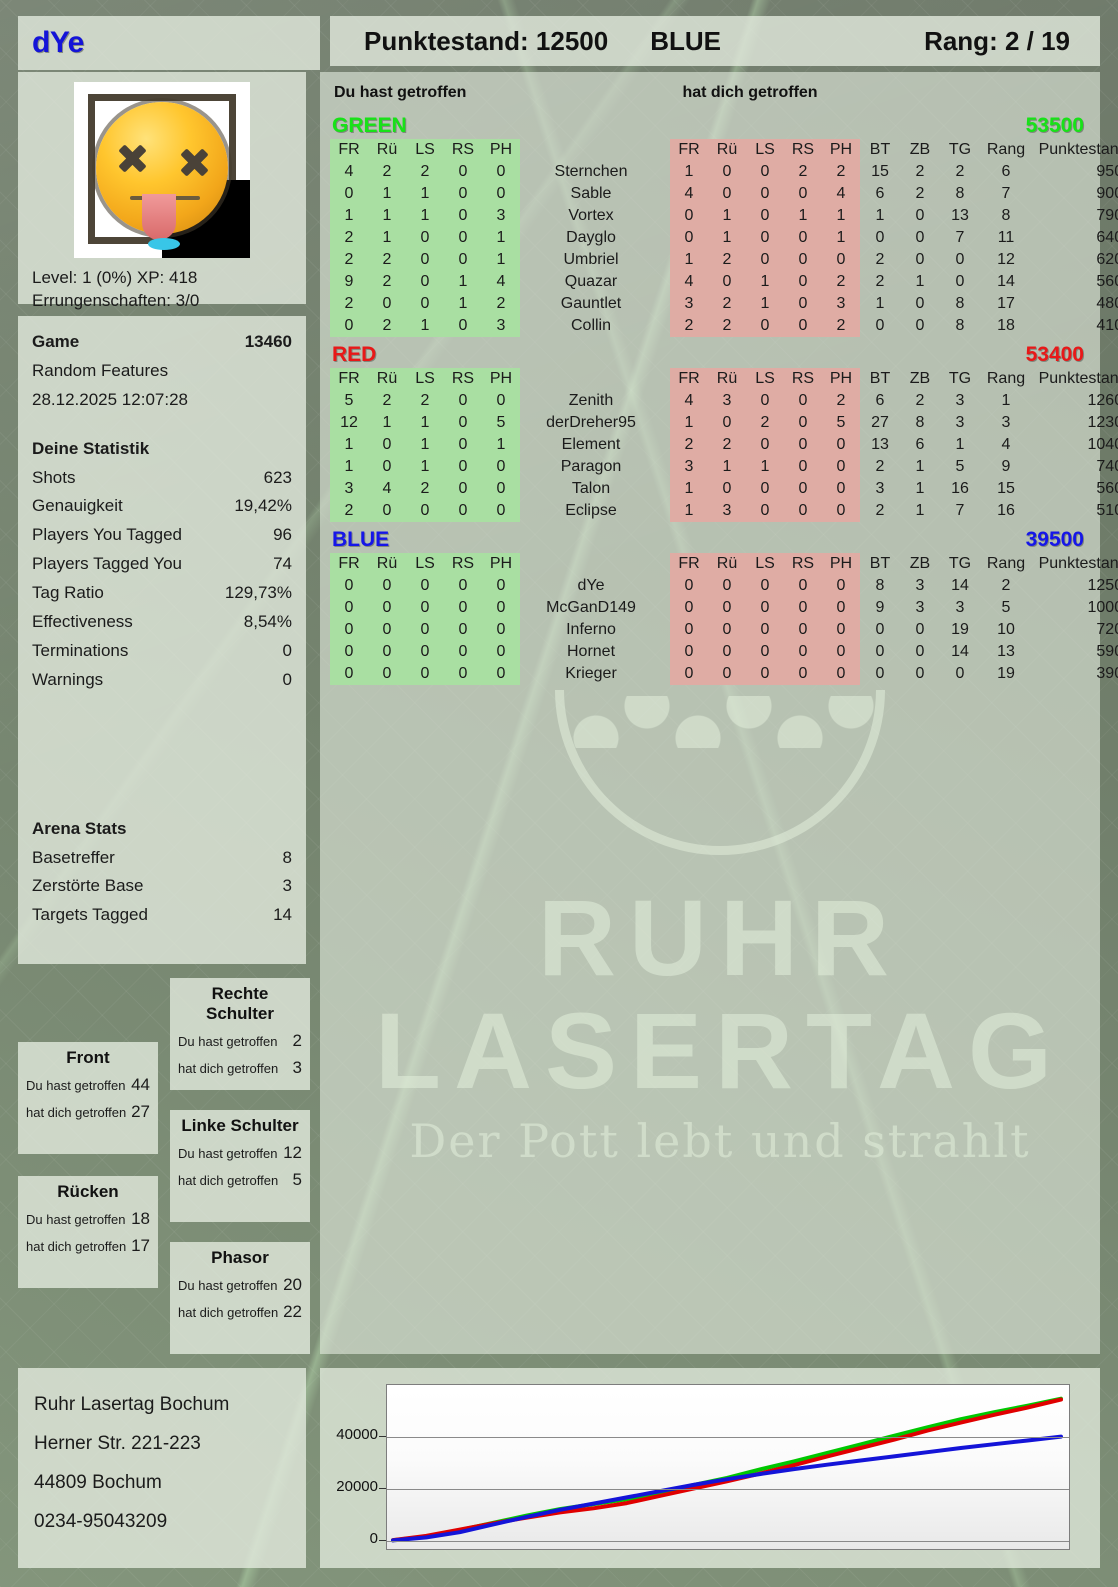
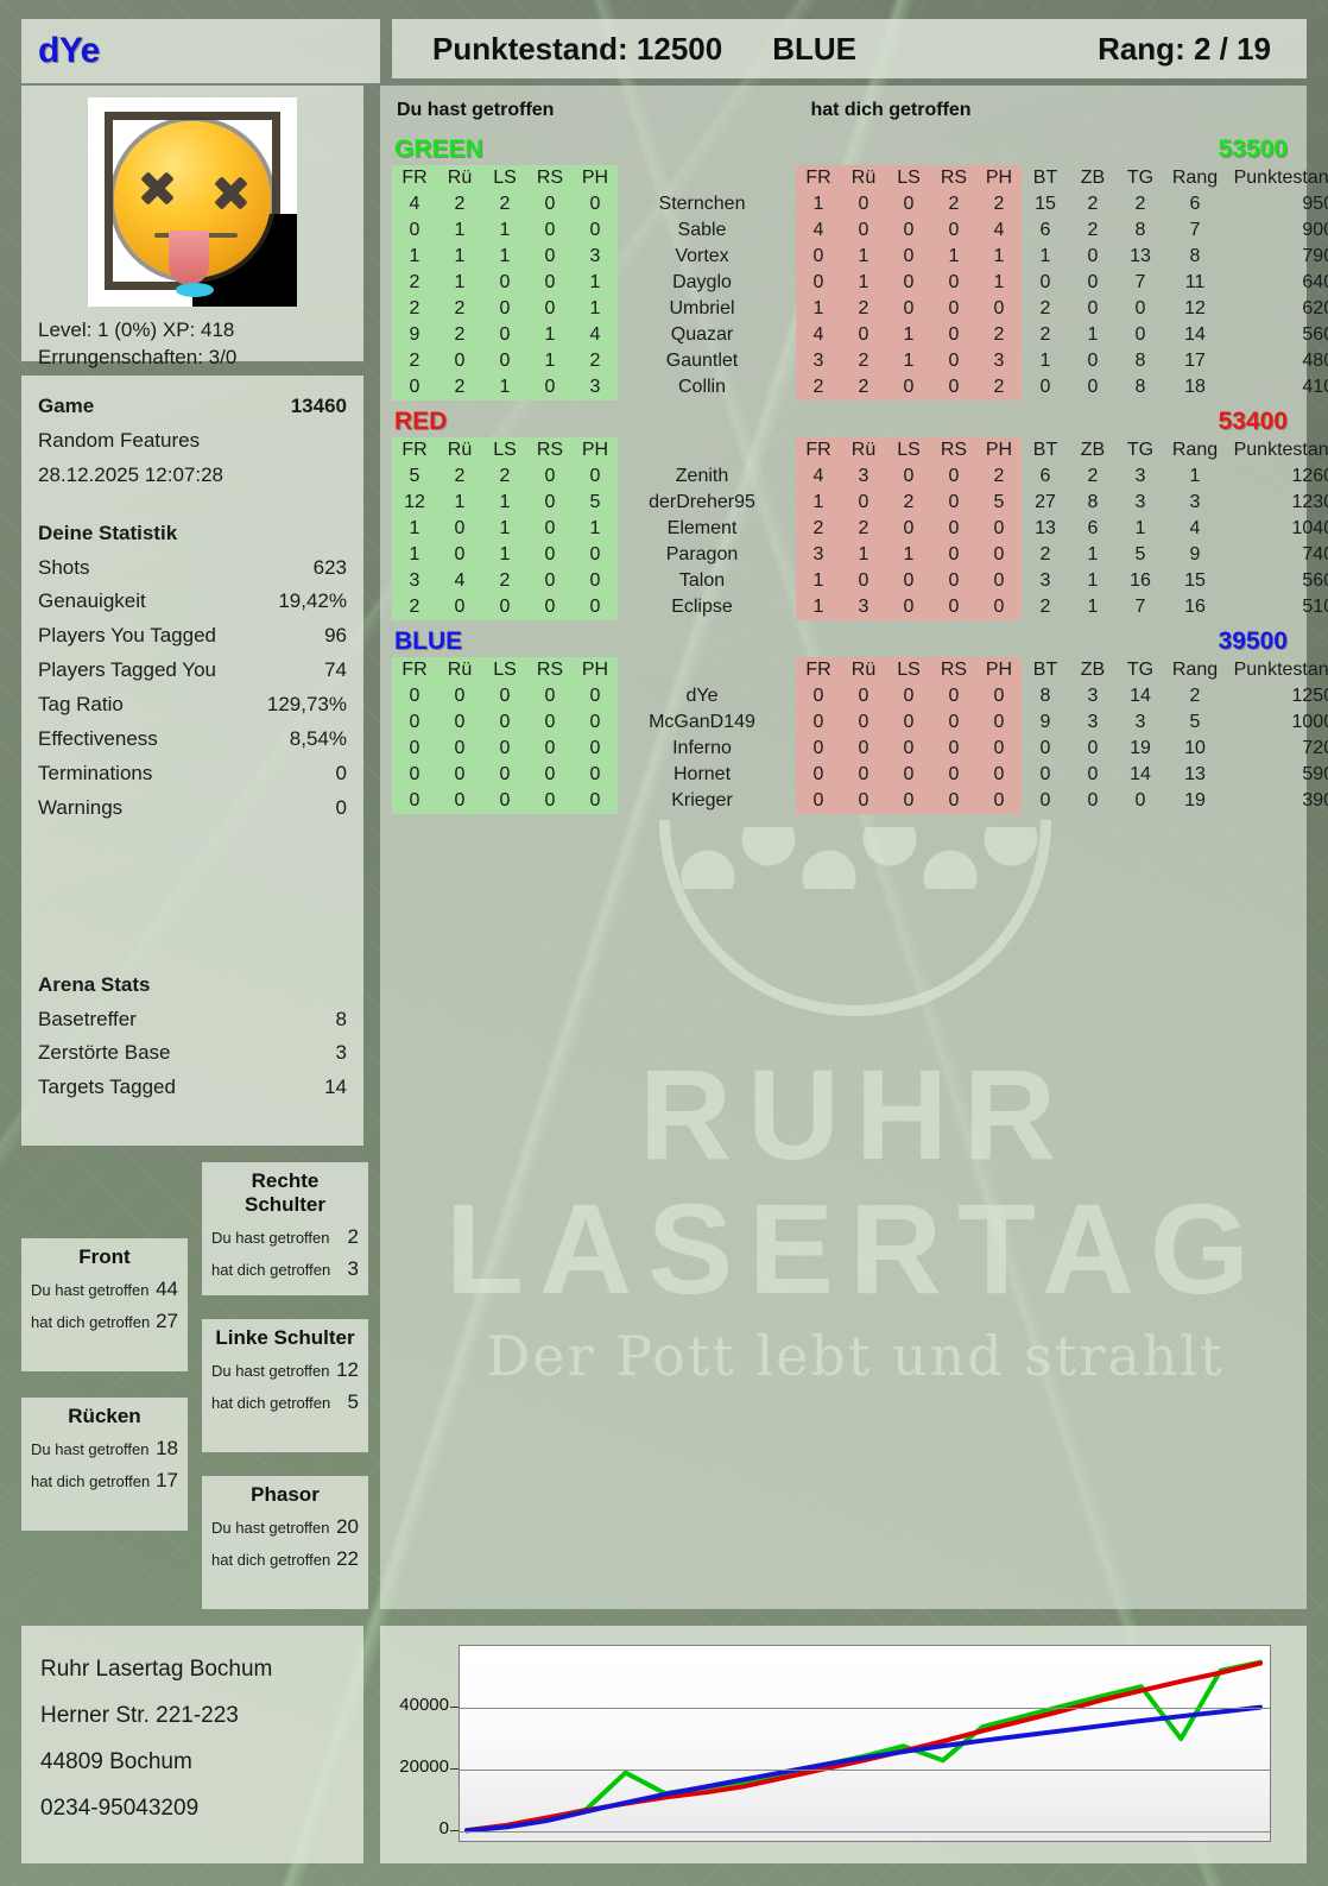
GREEN/4: 10000 -> 19000
GREEN/12: 31000 -> 23000
GREEN/18: 50000 -> 30000
